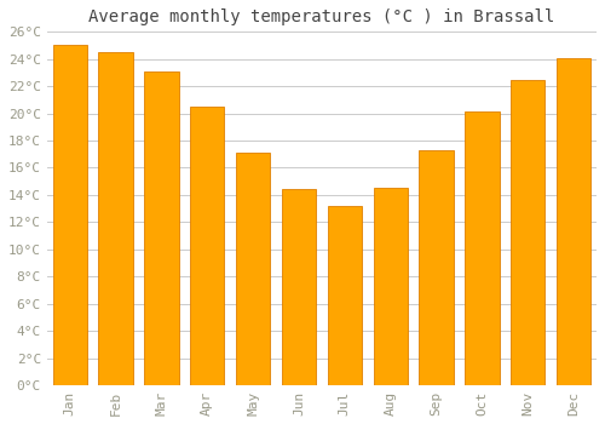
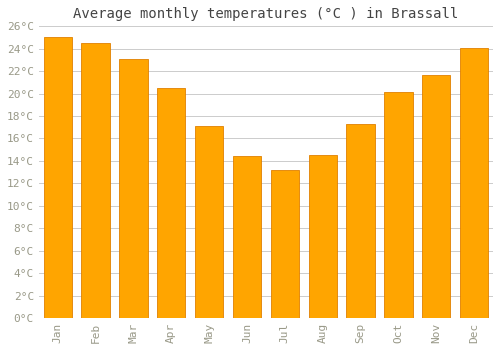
Nov: 22.5°C -> 21.7°C
